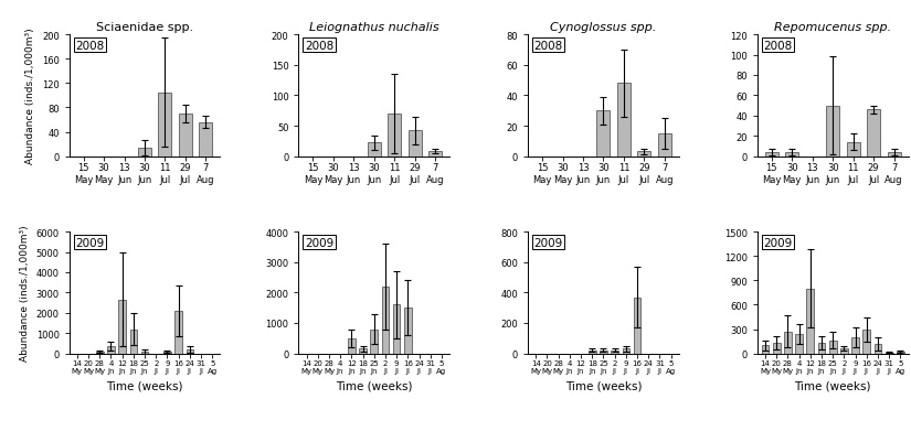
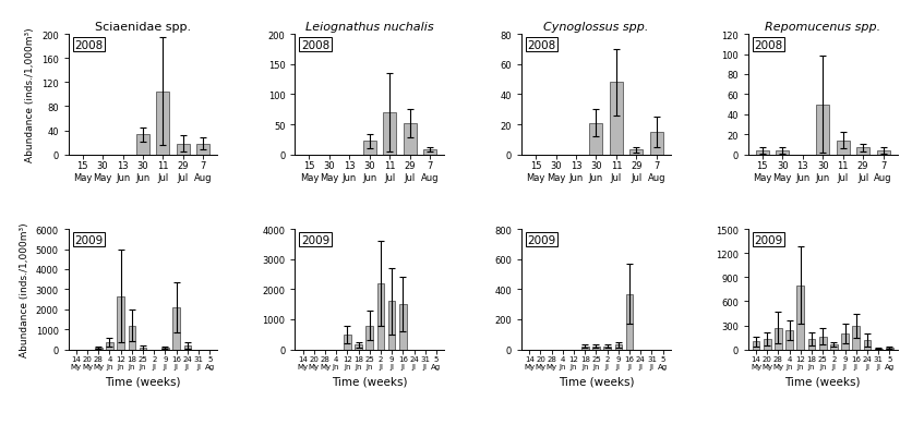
Sciaenidae spp./30 Jun: 14 -> 33
Sciaenidae spp./29 Jul: 70 -> 18
Sciaenidae spp./7 Aug: 56 -> 18
Leiognathus nuchalis/29 Jul: 42 -> 52
Cynoglossus spp./30 Jun: 30 -> 21
Repomucenus spp./29 Jul: 46 -> 7
